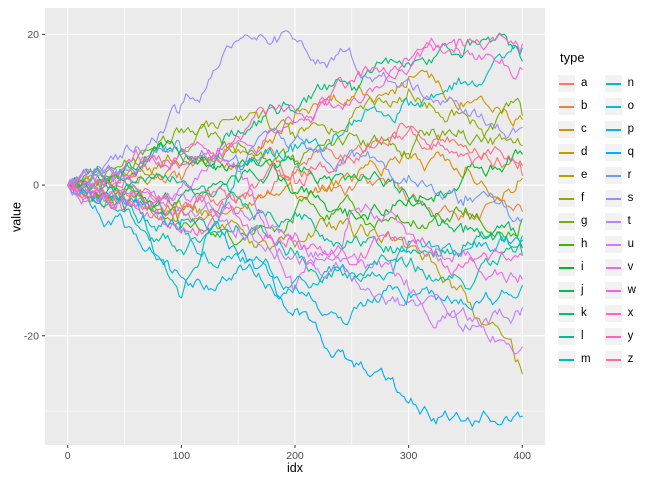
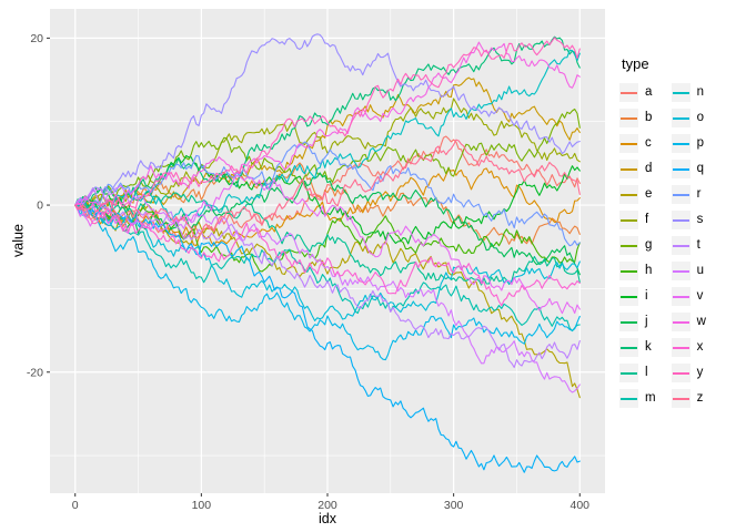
n/100: -15 -> -1
v/200: -14 -> -1
e/400: -25 -> -23
m/400: -8 -> -15
